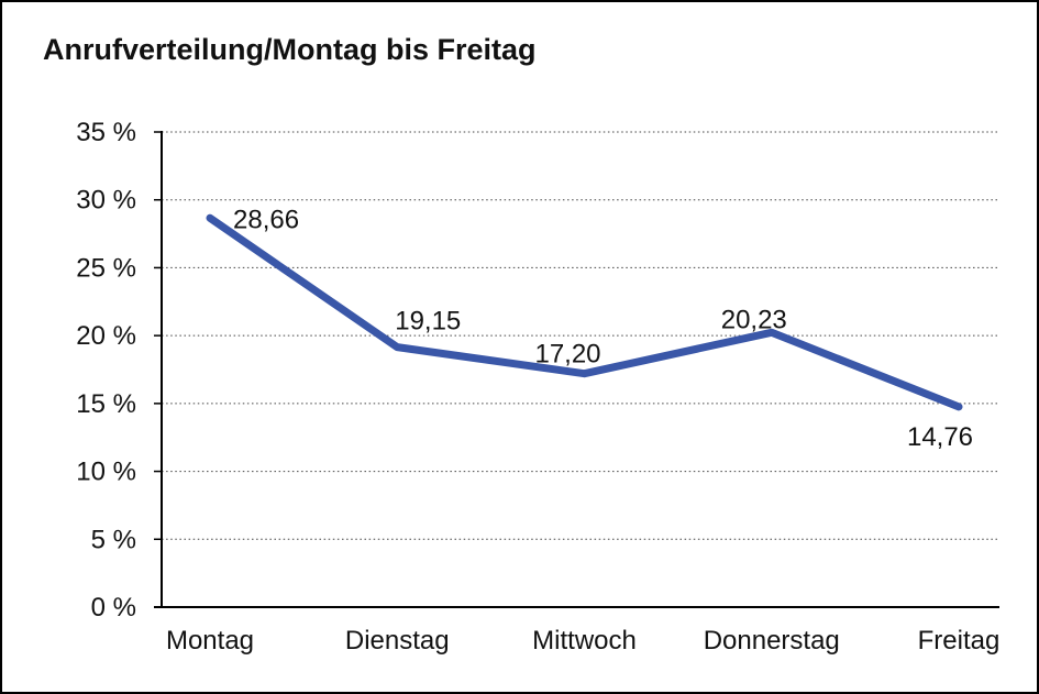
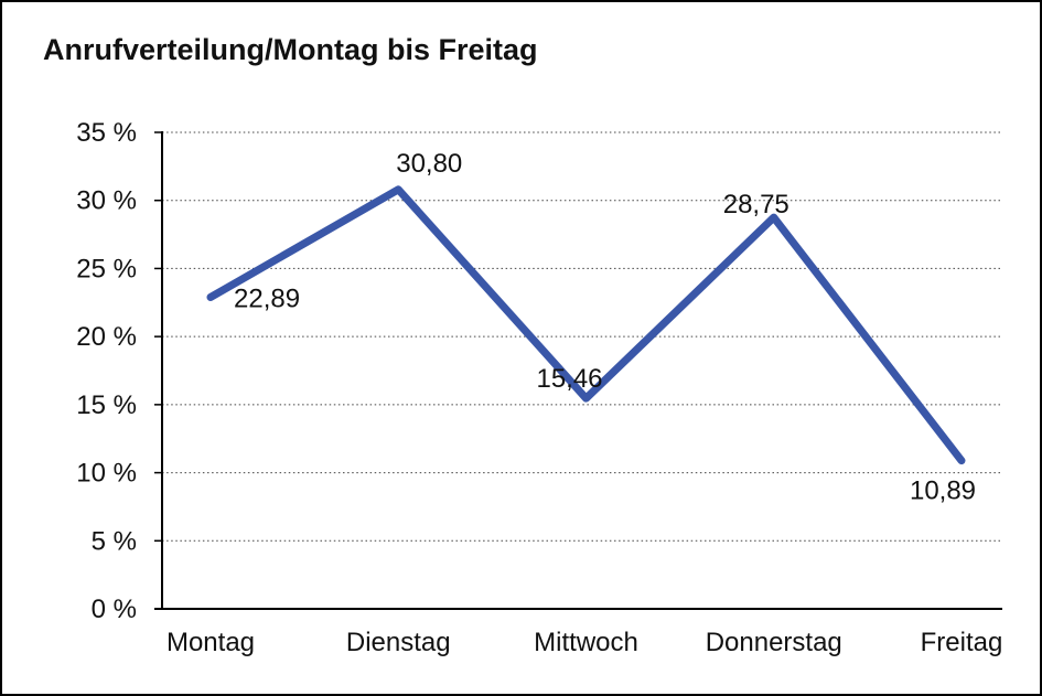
Montag: 28,66 -> 22,89
Dienstag: 19,15 -> 30,80
Mittwoch: 17,20 -> 15,46
Donnerstag: 20,23 -> 28,75
Freitag: 14,76 -> 10,89
